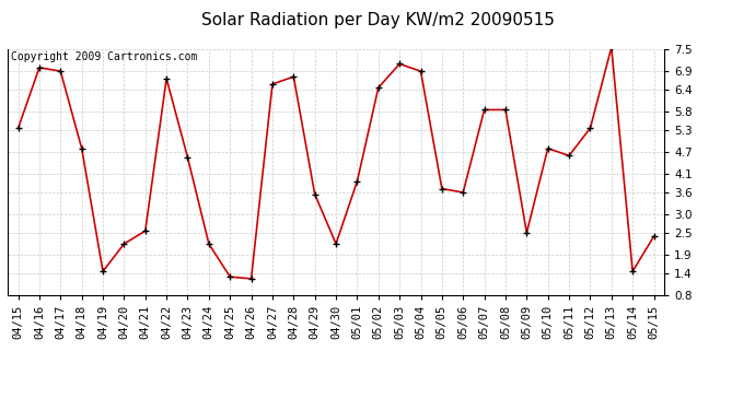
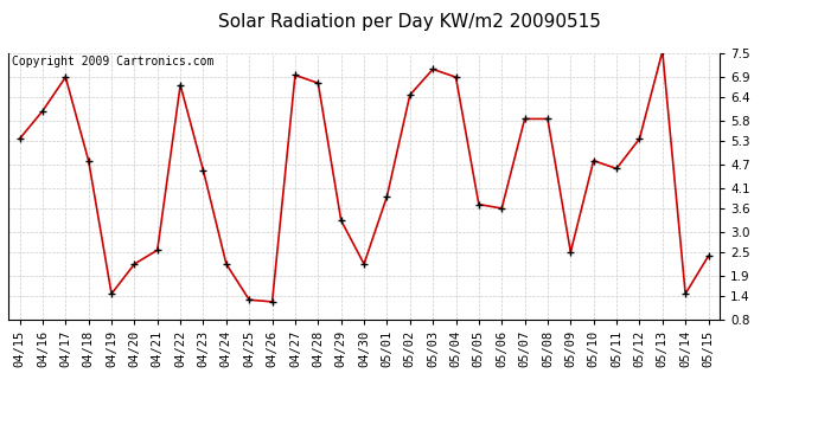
04/16: 7.00 -> 6.05
04/27: 6.55 -> 6.95
04/29: 3.55 -> 3.30
